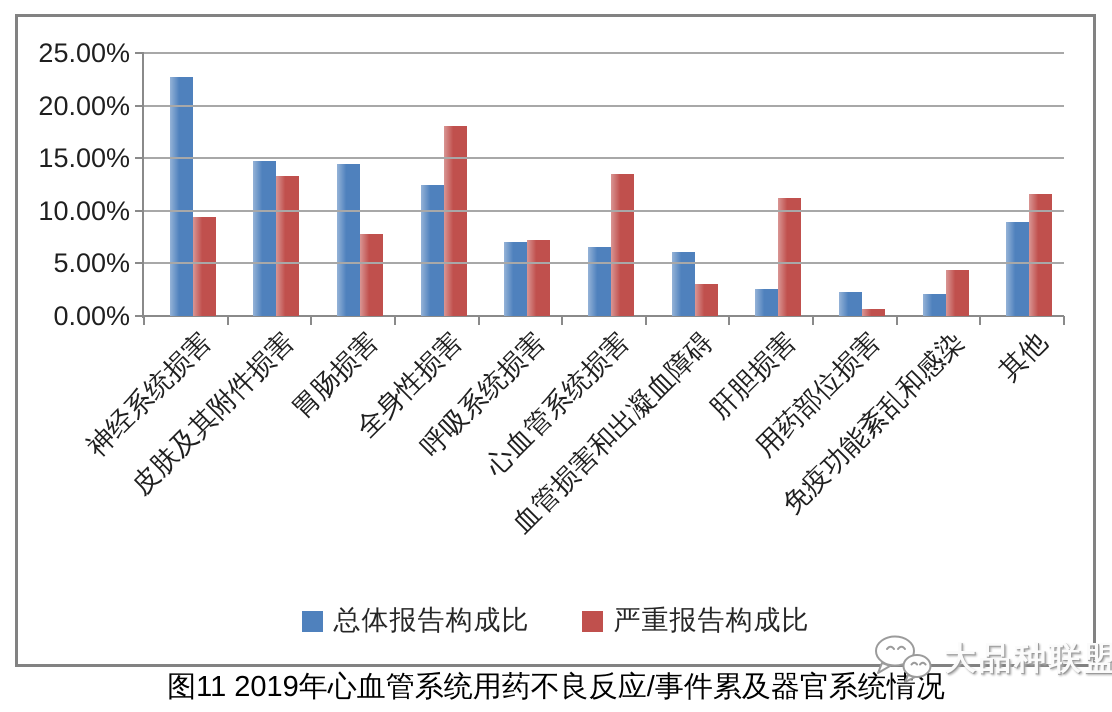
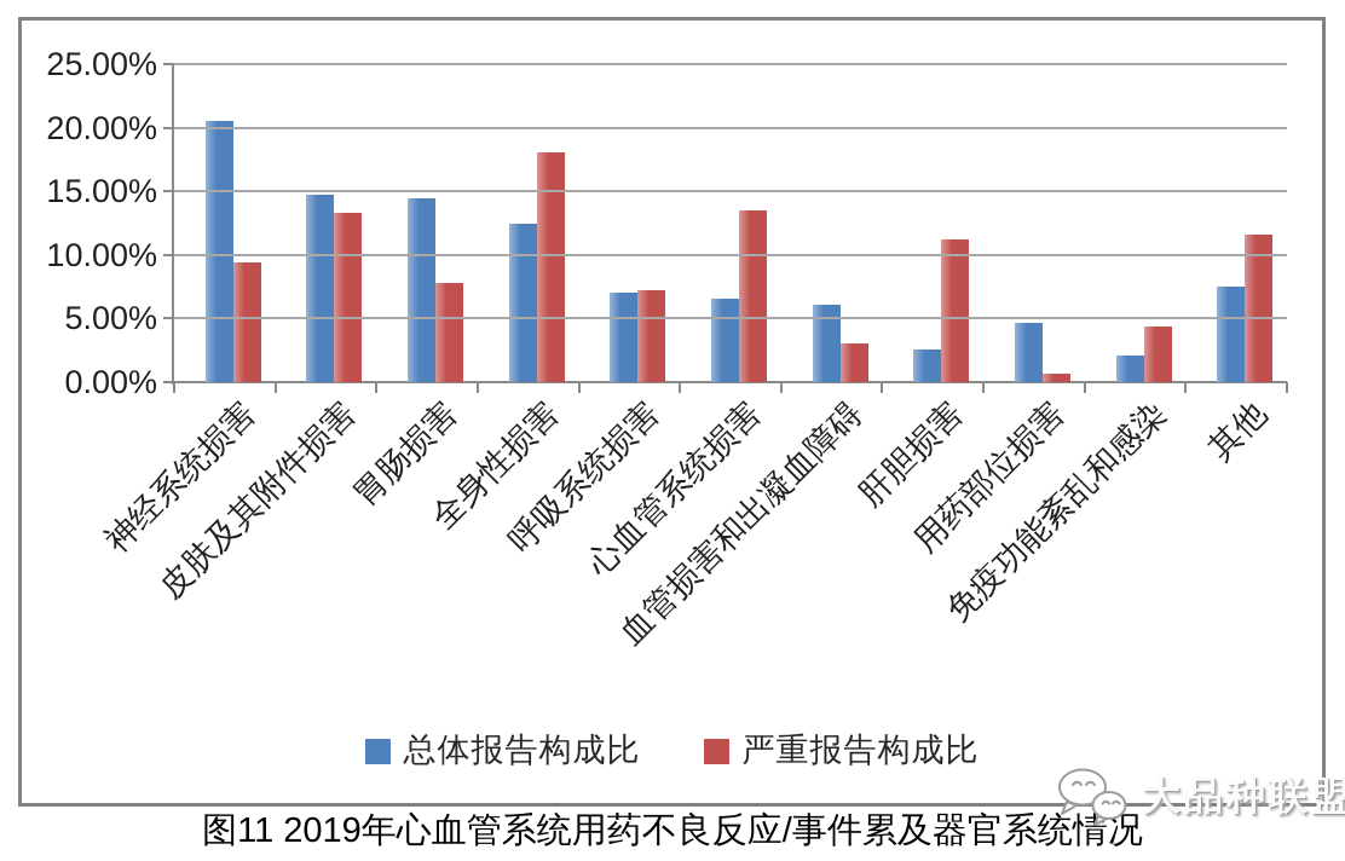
总体报告构成比/神经系统损害: 22.7% -> 20.5%
总体报告构成比/用药部位损害: 2.3% -> 4.7%
总体报告构成比/其他: 8.9% -> 7.5%
